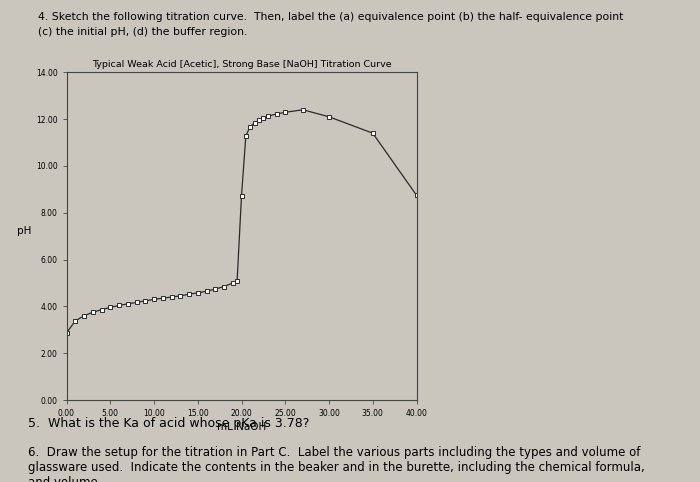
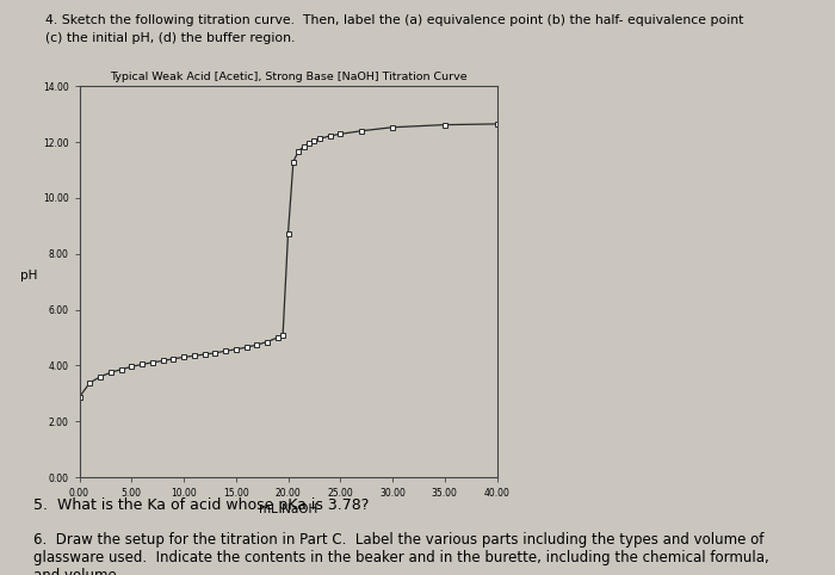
30.00: 12.10 -> 12.53
35.00: 11.40 -> 12.62
40.00: 8.75 -> 12.65
